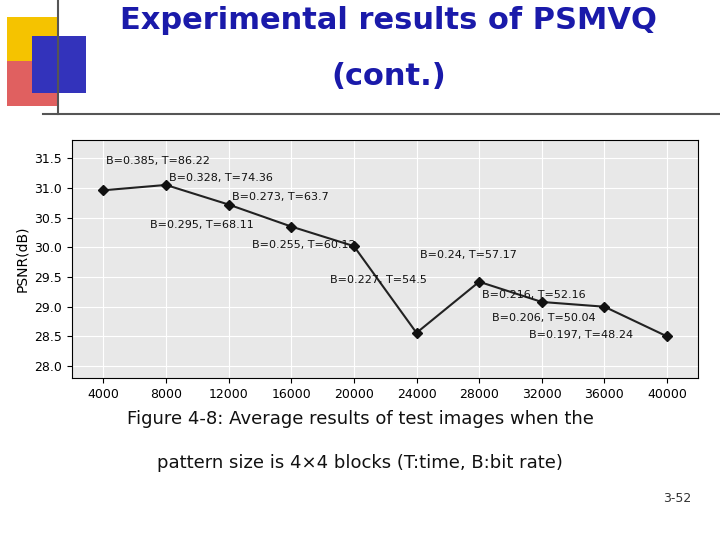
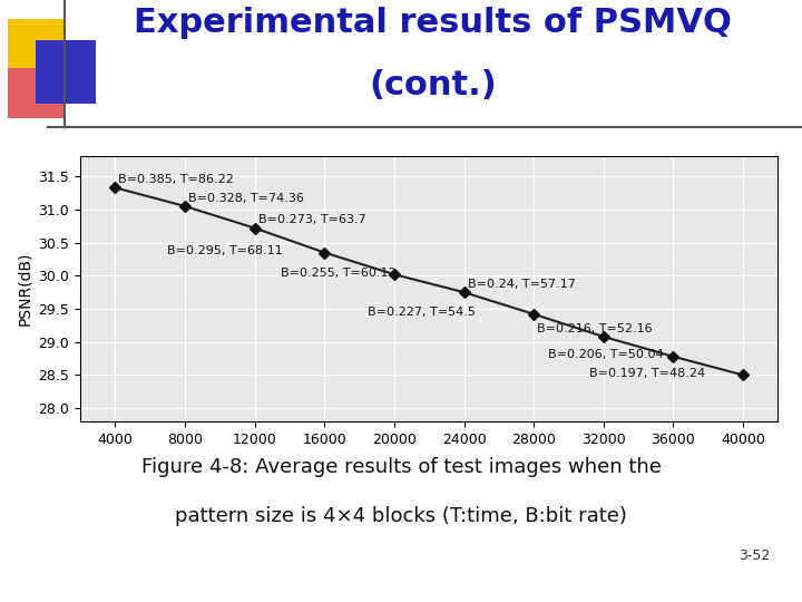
4000: 30.96 -> 31.33
24000: 28.56 -> 29.75
36000: 29.00 -> 28.78
